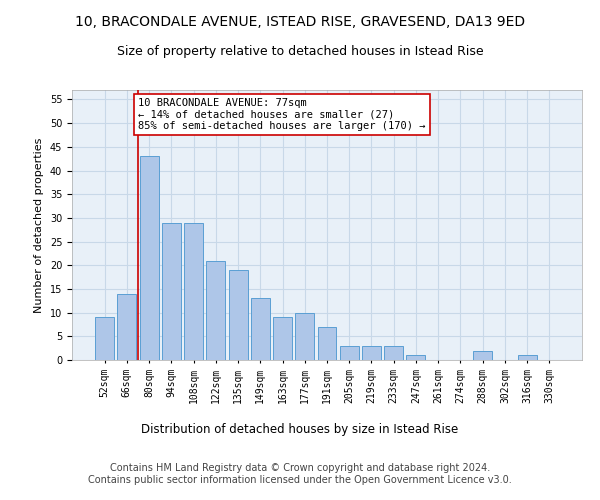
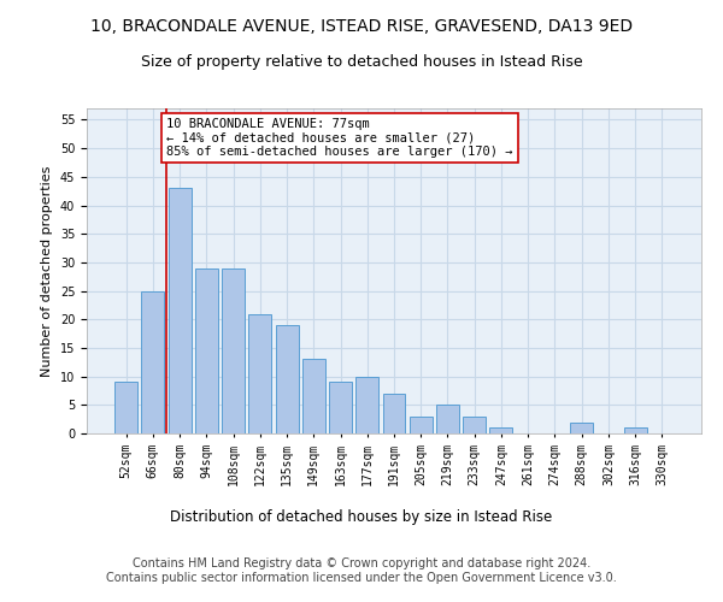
66sqm: 14 -> 25
219sqm: 3 -> 5
